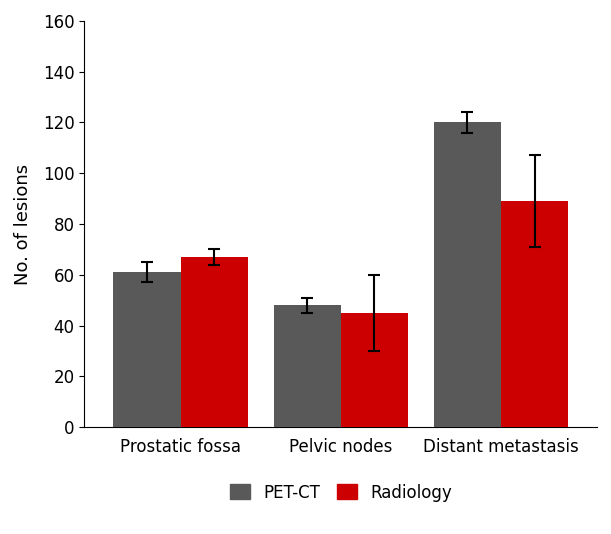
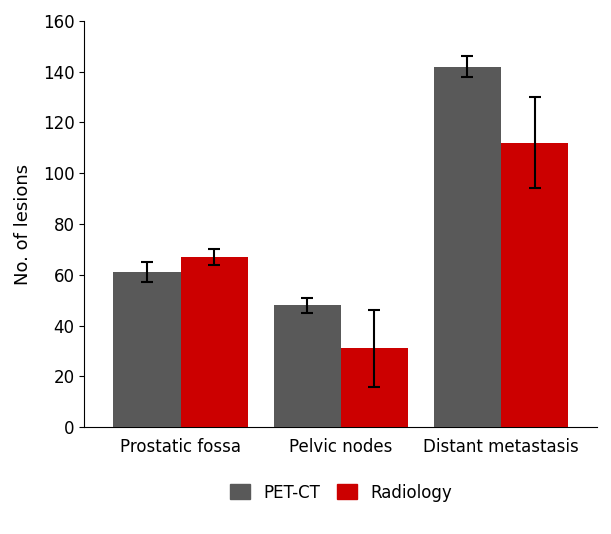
Radiology/Pelvic nodes: 45 -> 31
PET-CT/Distant metastasis: 120 -> 142
Radiology/Distant metastasis: 89 -> 112
